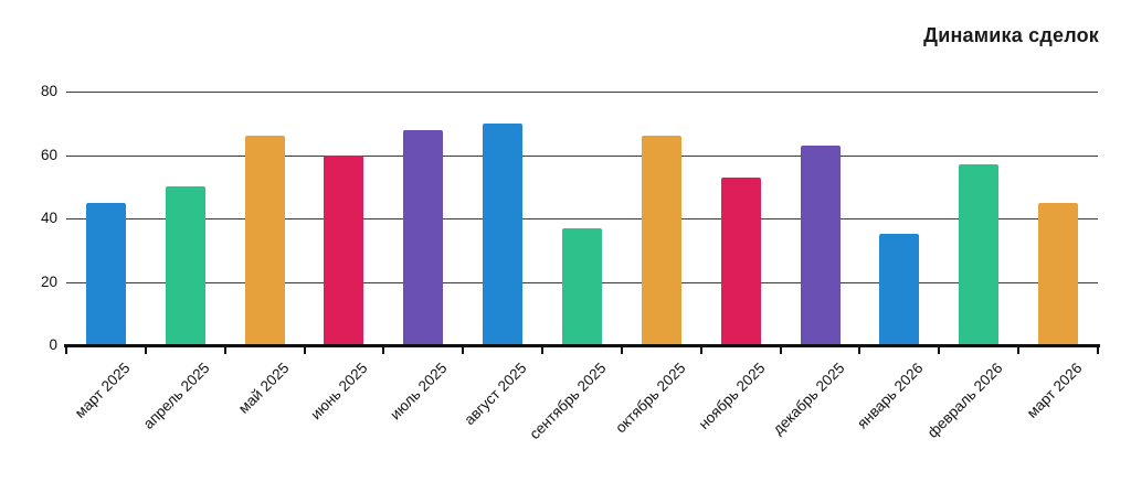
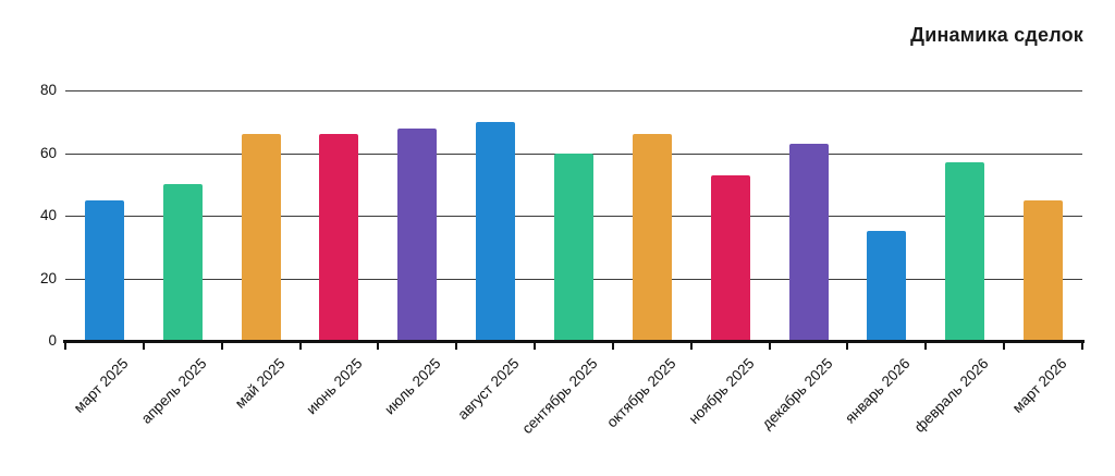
июнь 2025: 60 -> 66
сентябрь 2025: 37 -> 60
